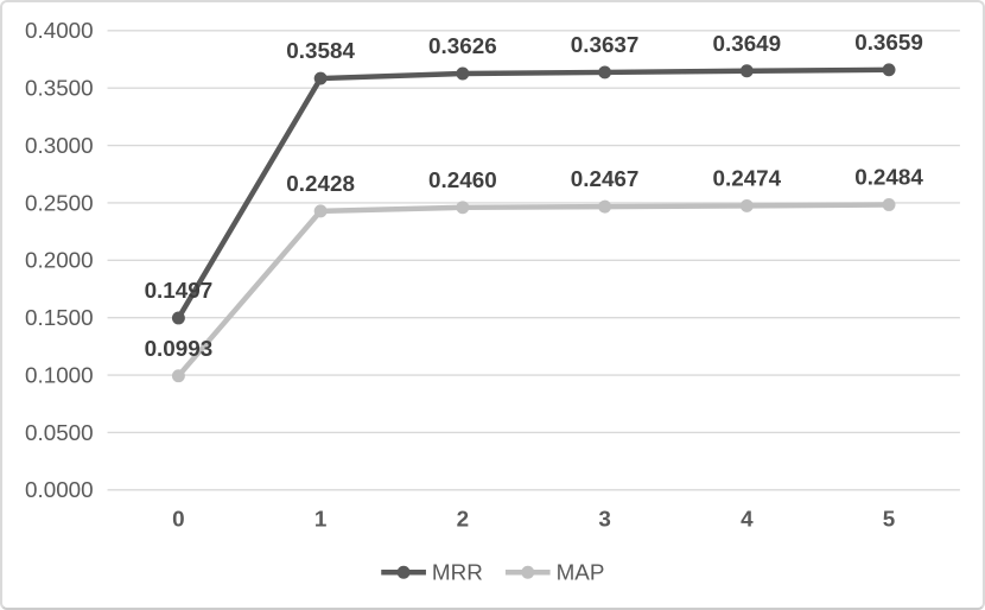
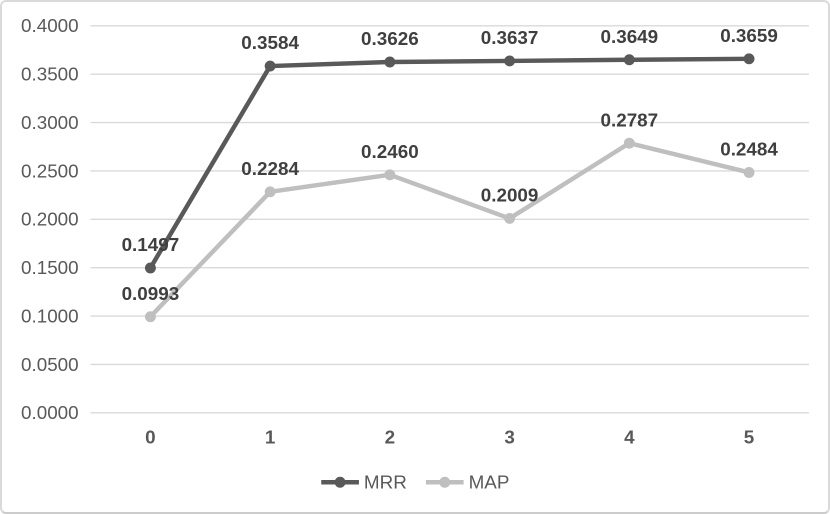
MAP/1: 0.2428 -> 0.2284
MAP/3: 0.2467 -> 0.2009
MAP/4: 0.2474 -> 0.2787
